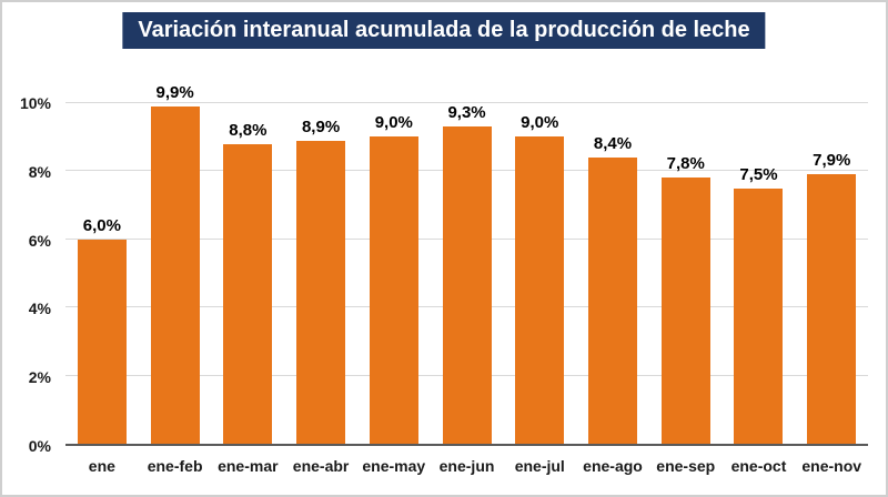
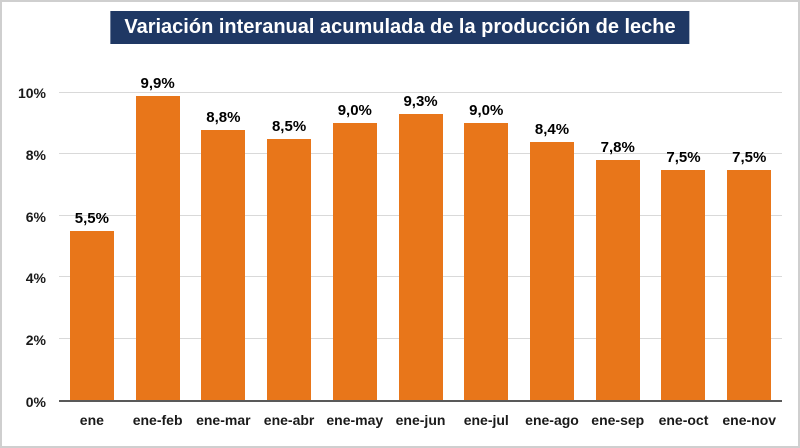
ene: 6,0% -> 5,5%
ene-abr: 8,9% -> 8,5%
ene-nov: 7,9% -> 7,5%
